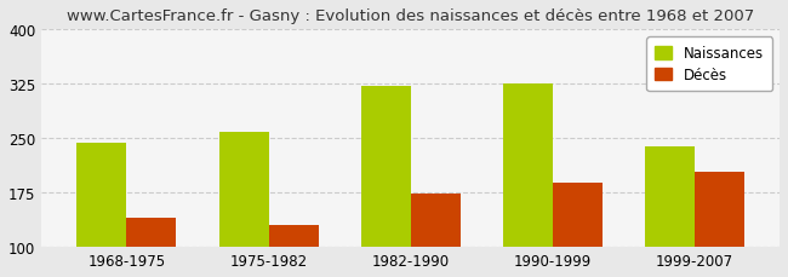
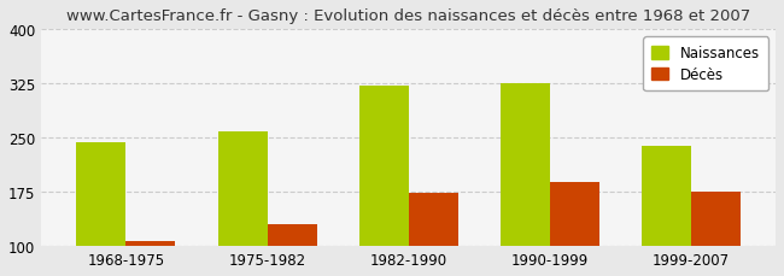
Décès/1968-1975: 140 -> 107
Décès/1999-2007: 204 -> 175
